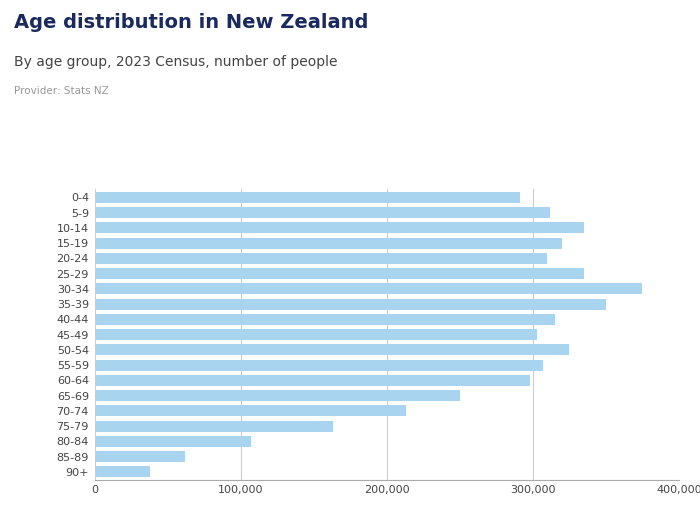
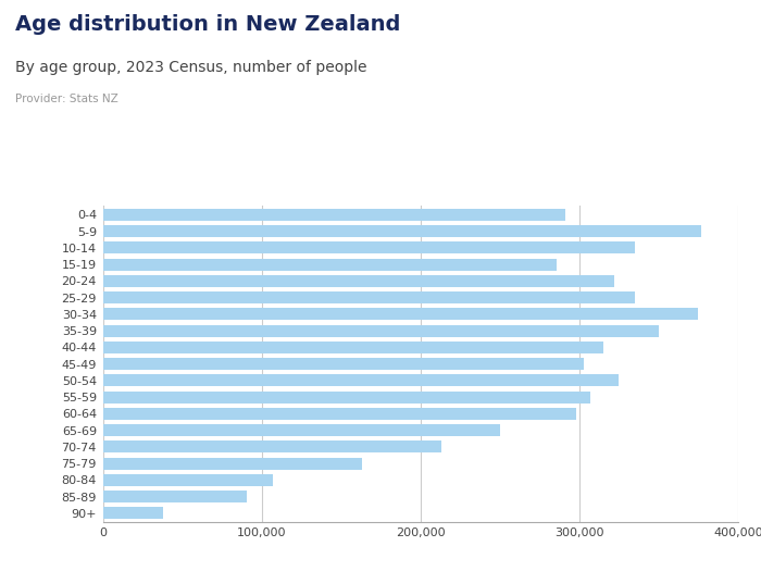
5-9: 312,000 -> 377,000
15-19: 320,000 -> 286,000
20-24: 310,000 -> 322,000
85-89: 62,000 -> 91,000
